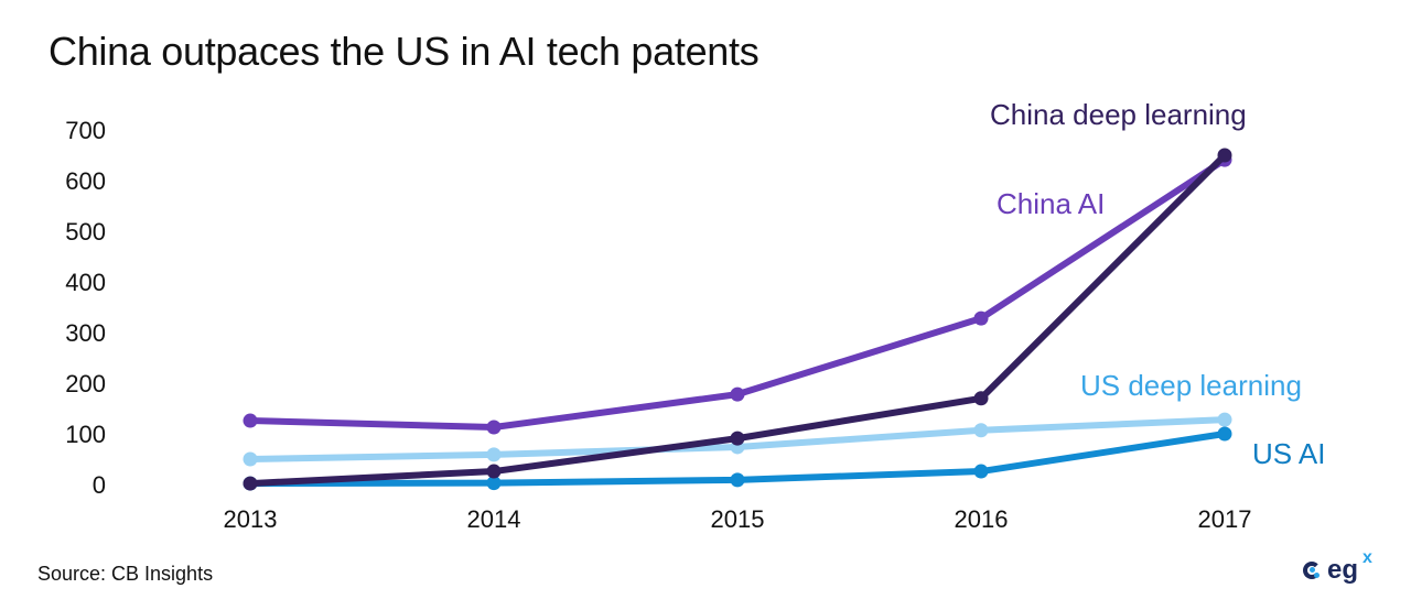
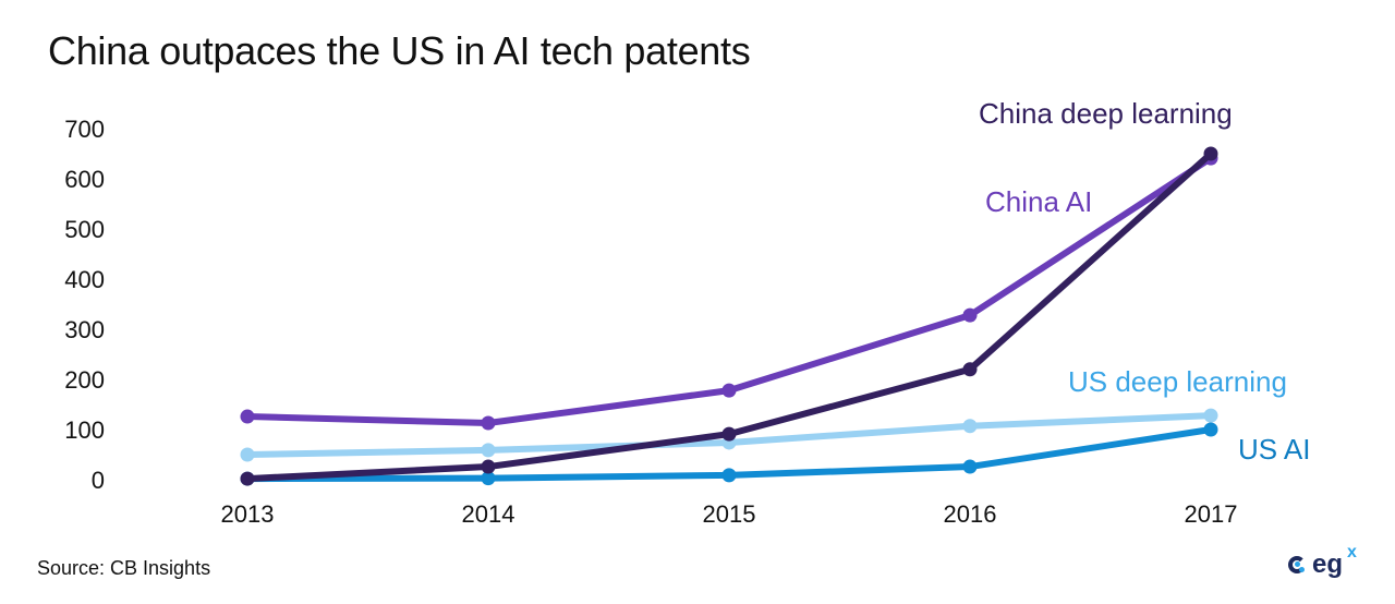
China deep learning/2016: 170 -> 220
